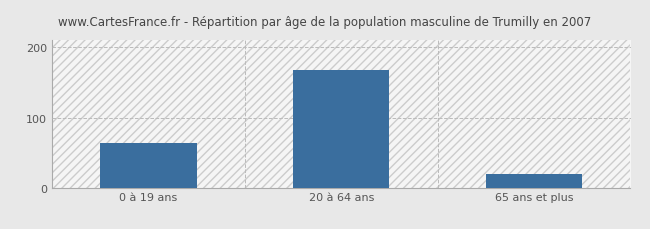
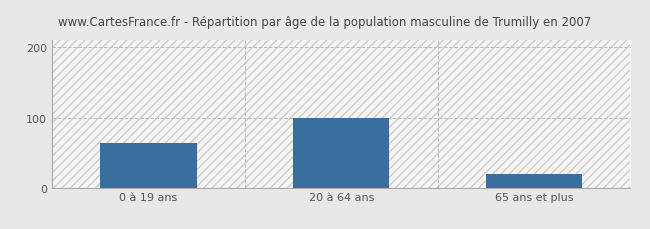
20 à 64 ans: 168 -> 100
